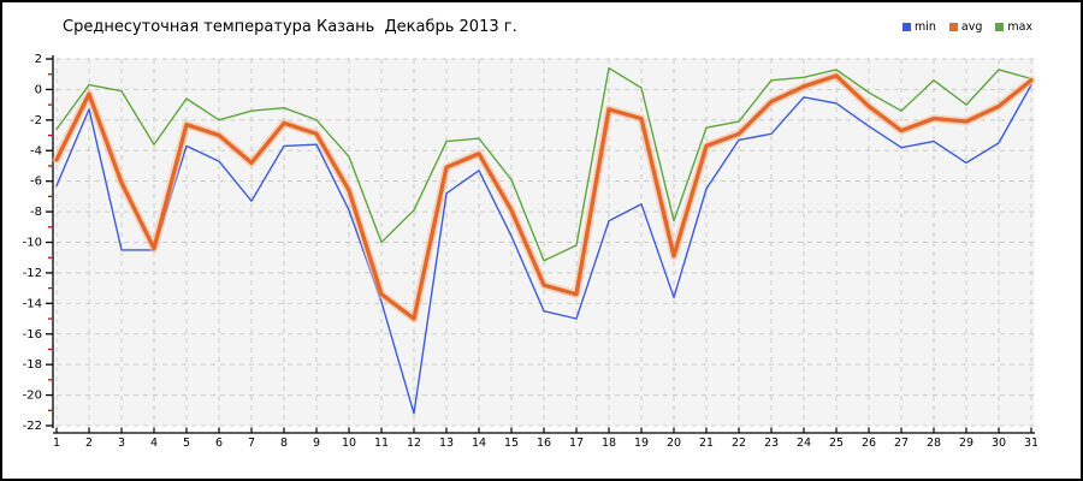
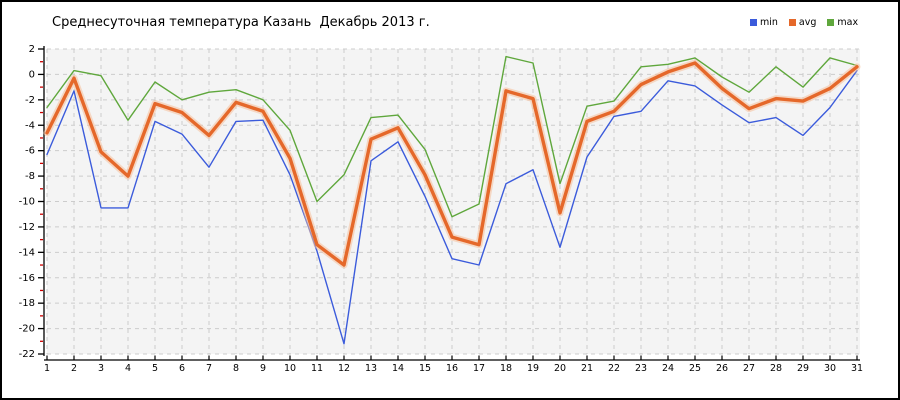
avg/4: -10.4 -> -8.0
max/19: 0.1 -> 0.9
min/30: -3.5 -> -2.6
